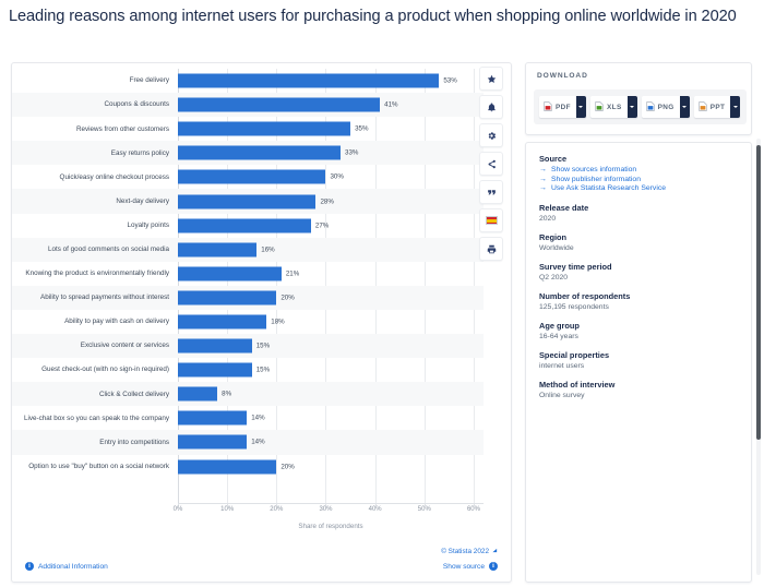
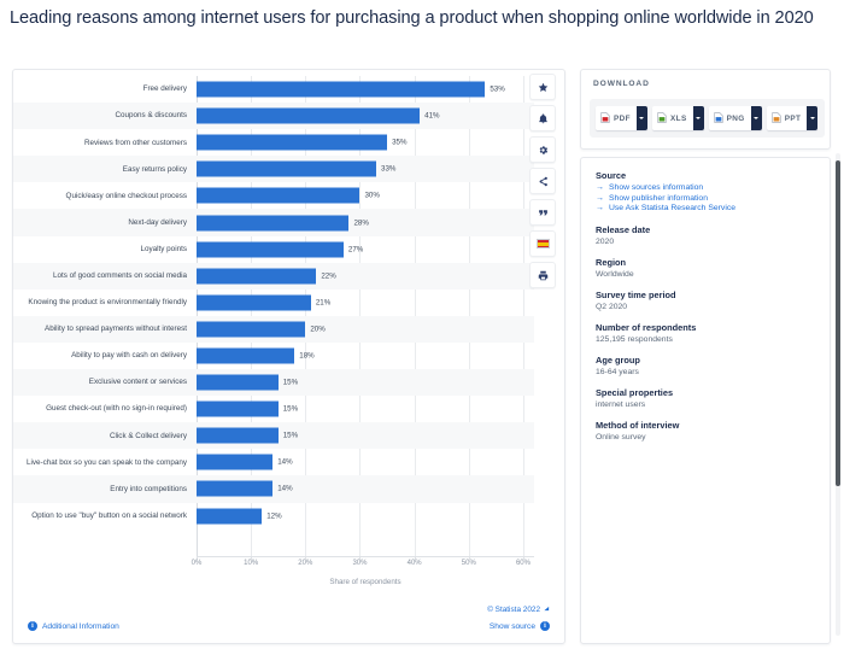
Lots of good comments on social media: 16% -> 22%
Click & Collect delivery: 8% -> 15%
Option to use "buy" button on a social network: 20% -> 12%
